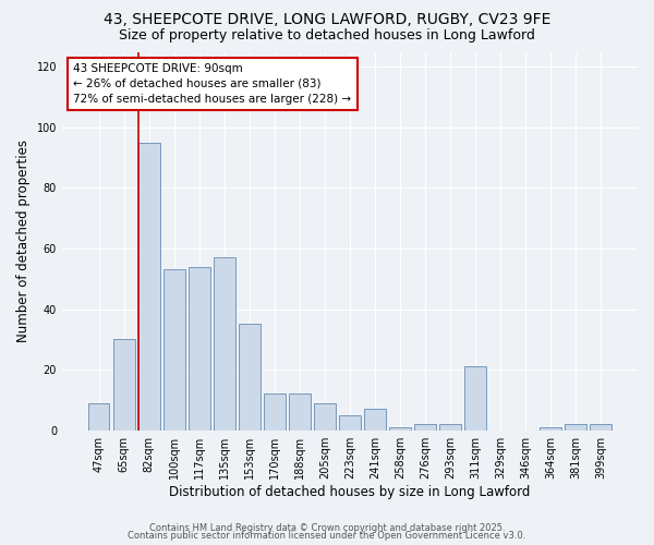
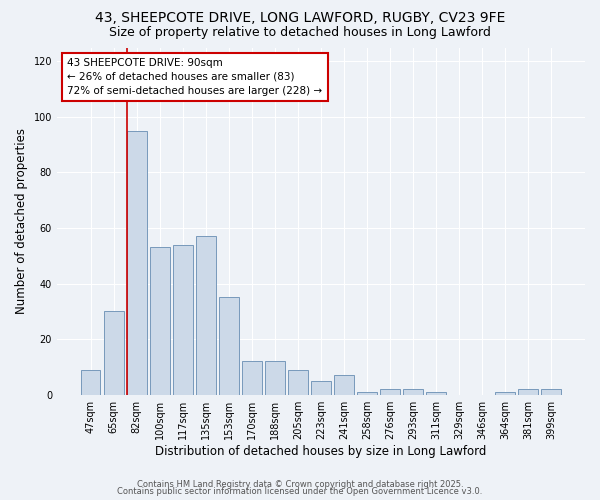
311sqm: 21 -> 1
